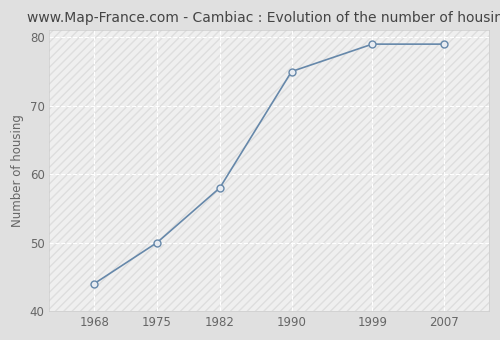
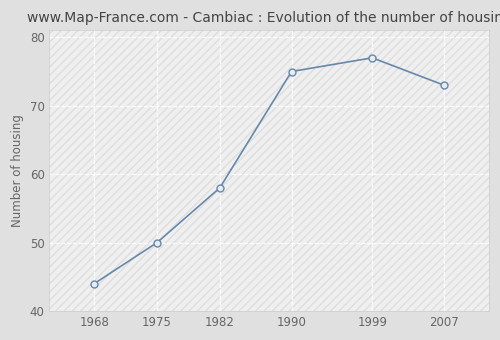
1999: 79 -> 77
2007: 79 -> 73
